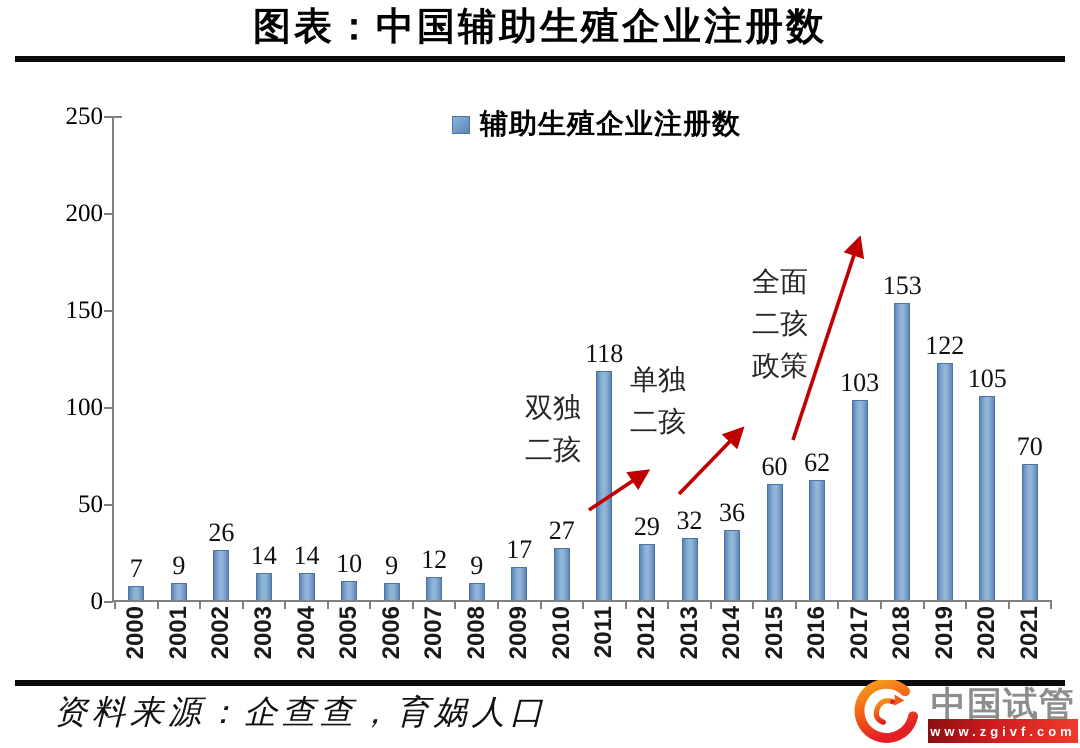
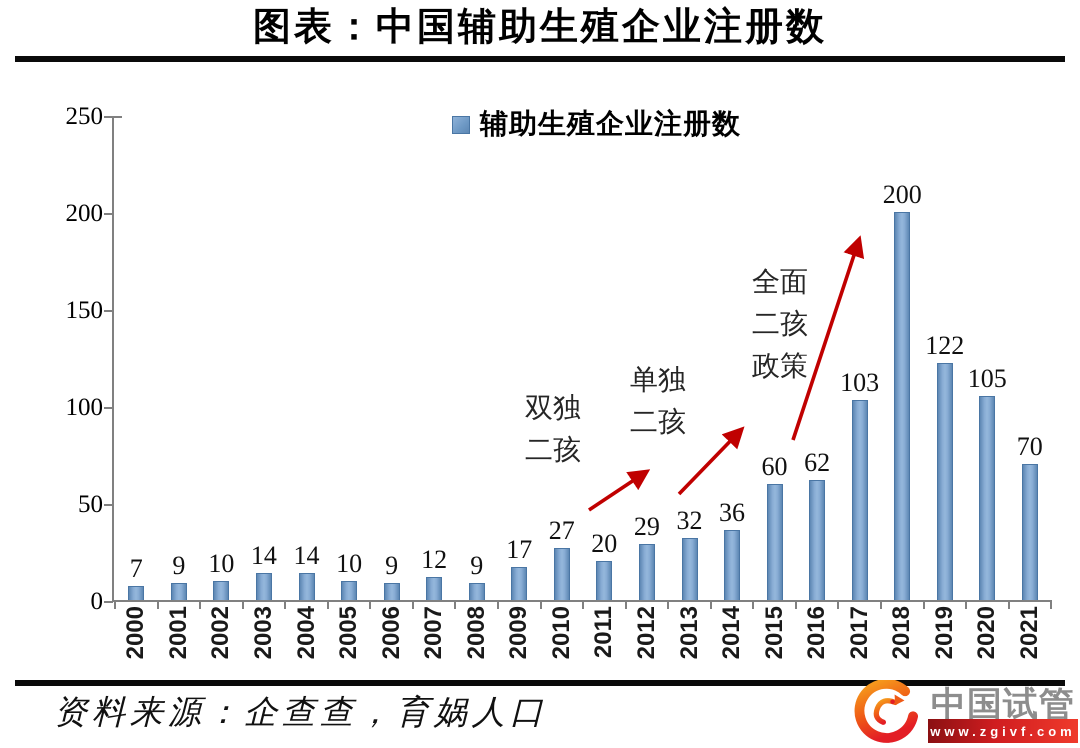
2002: 26 -> 10
2011: 118 -> 20
2018: 153 -> 200
